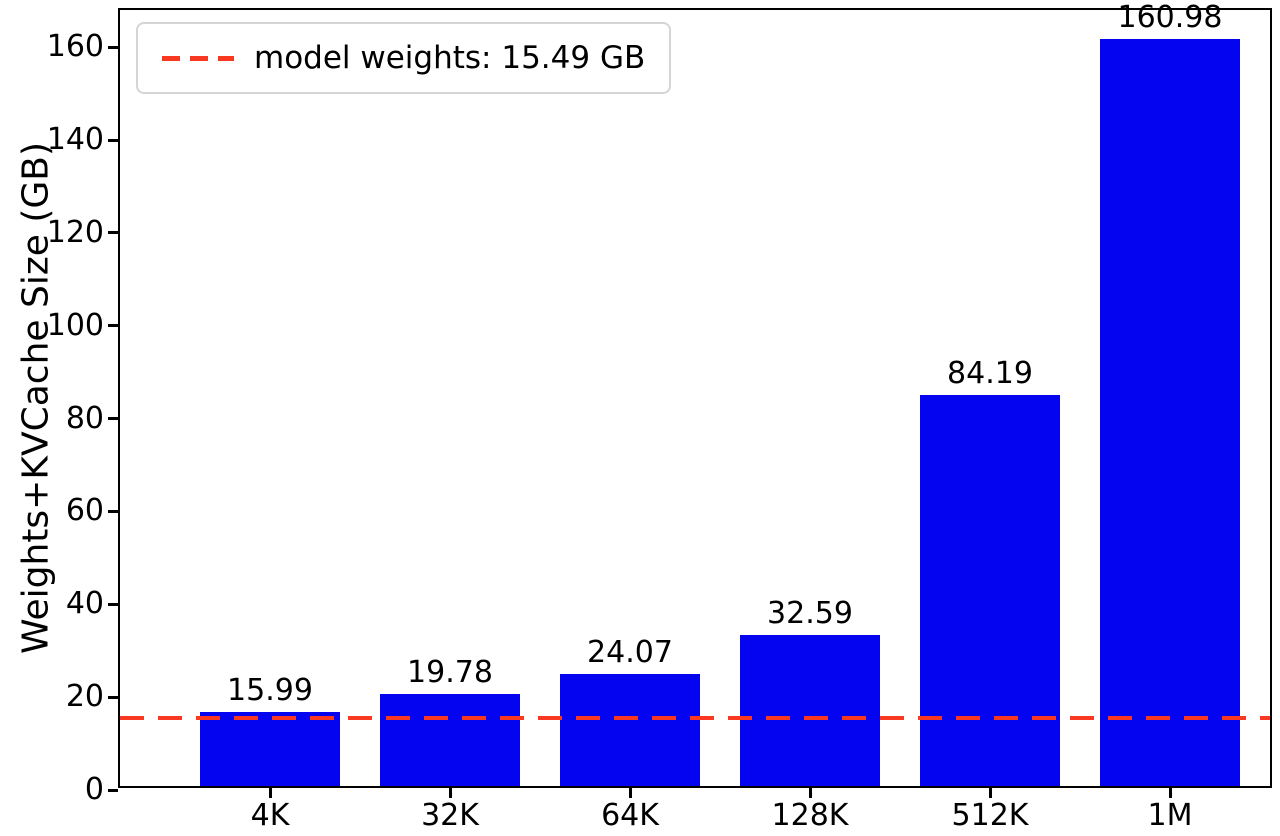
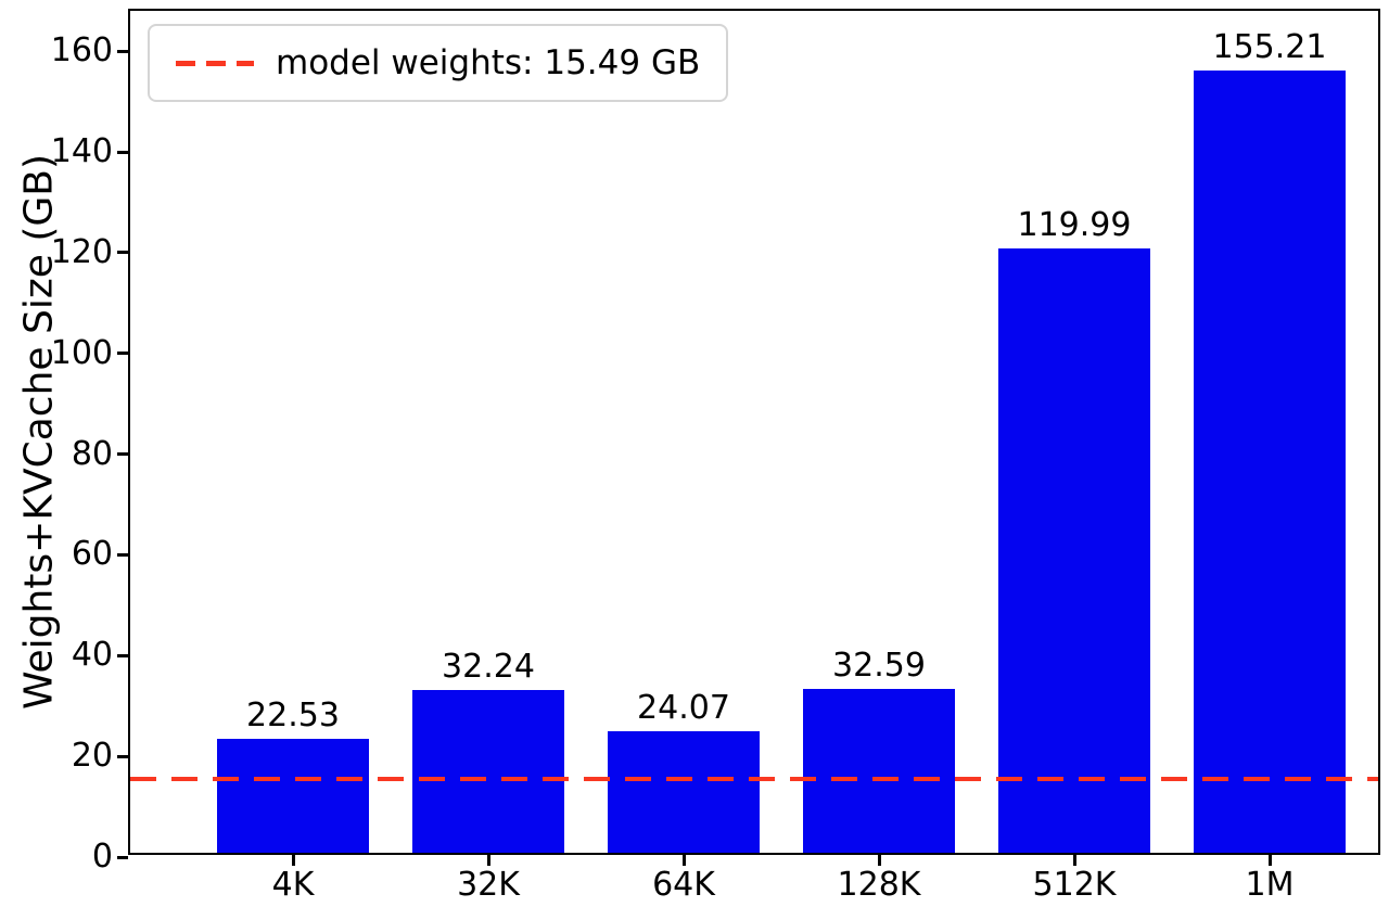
4K: 15.99 -> 22.53
32K: 19.78 -> 32.24
512K: 84.19 -> 119.99
1M: 160.98 -> 155.21
